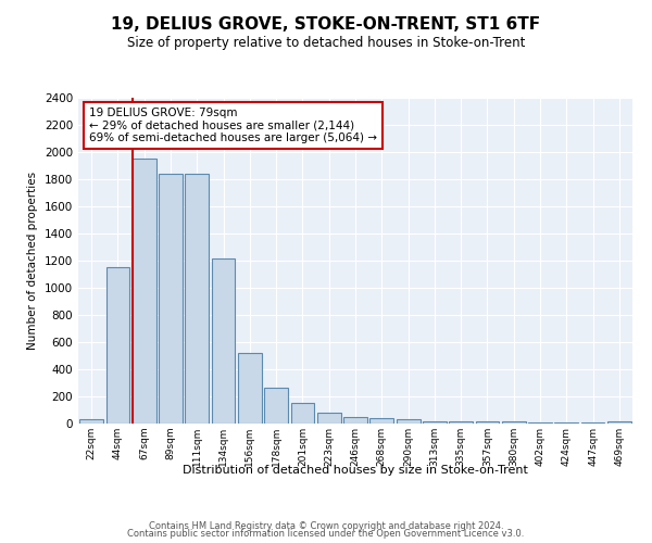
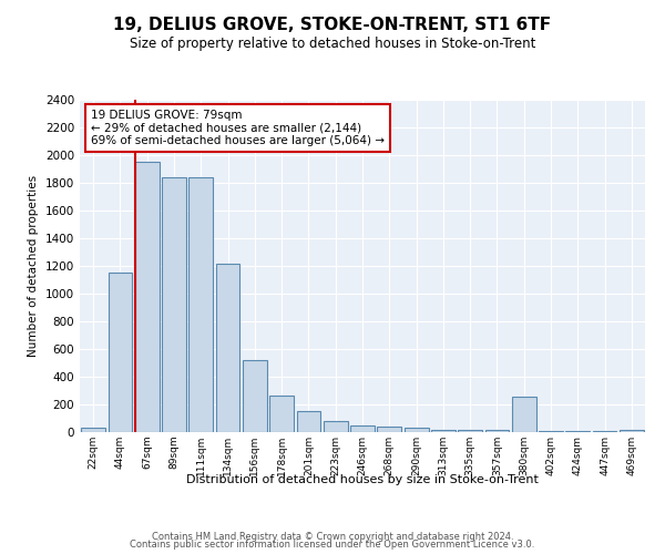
380sqm: 20 -> 260
